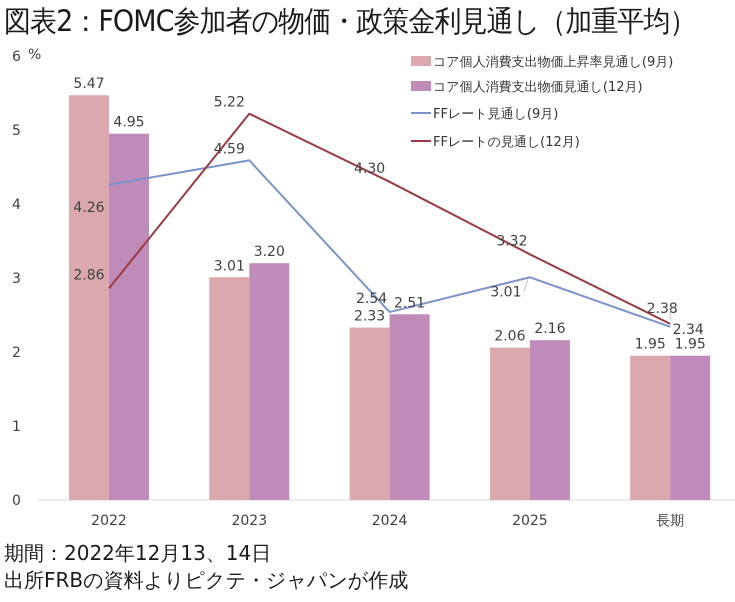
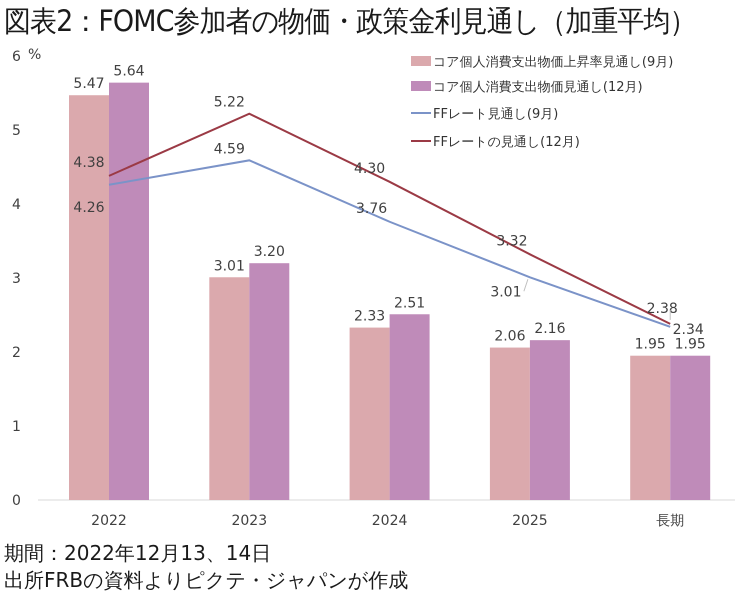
コア個人消費支出物価見通し(12月)/2022: 4.95 -> 5.64
FFレートの見通し(12月)/2022: 2.86 -> 4.38
FFレート見通し(9月)/2024: 2.54 -> 3.76
